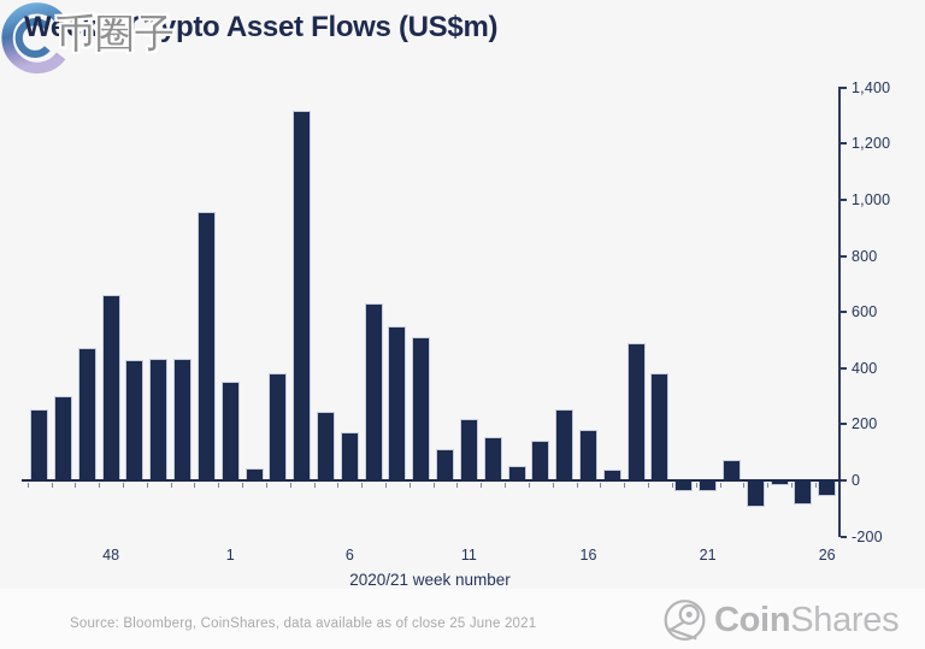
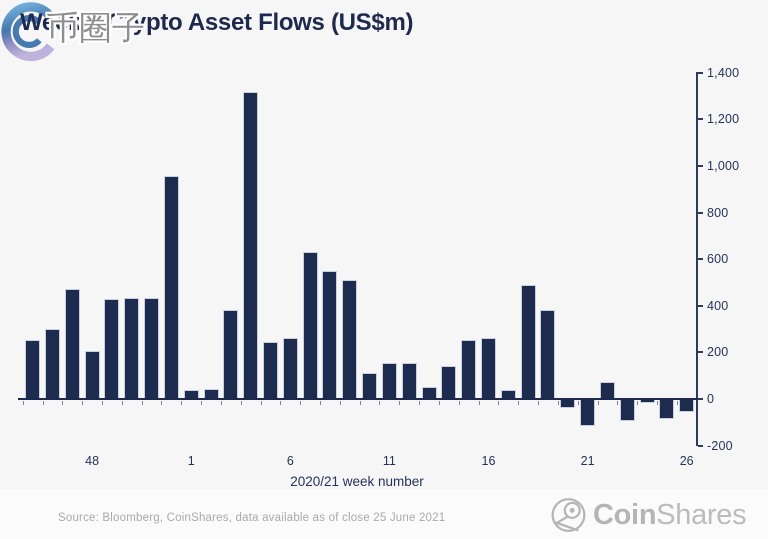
48: 660 -> 200
1: 350 -> 40
6: 170 -> 260
11: 220 -> 160
16: 180 -> 260
21: -40 -> -120
